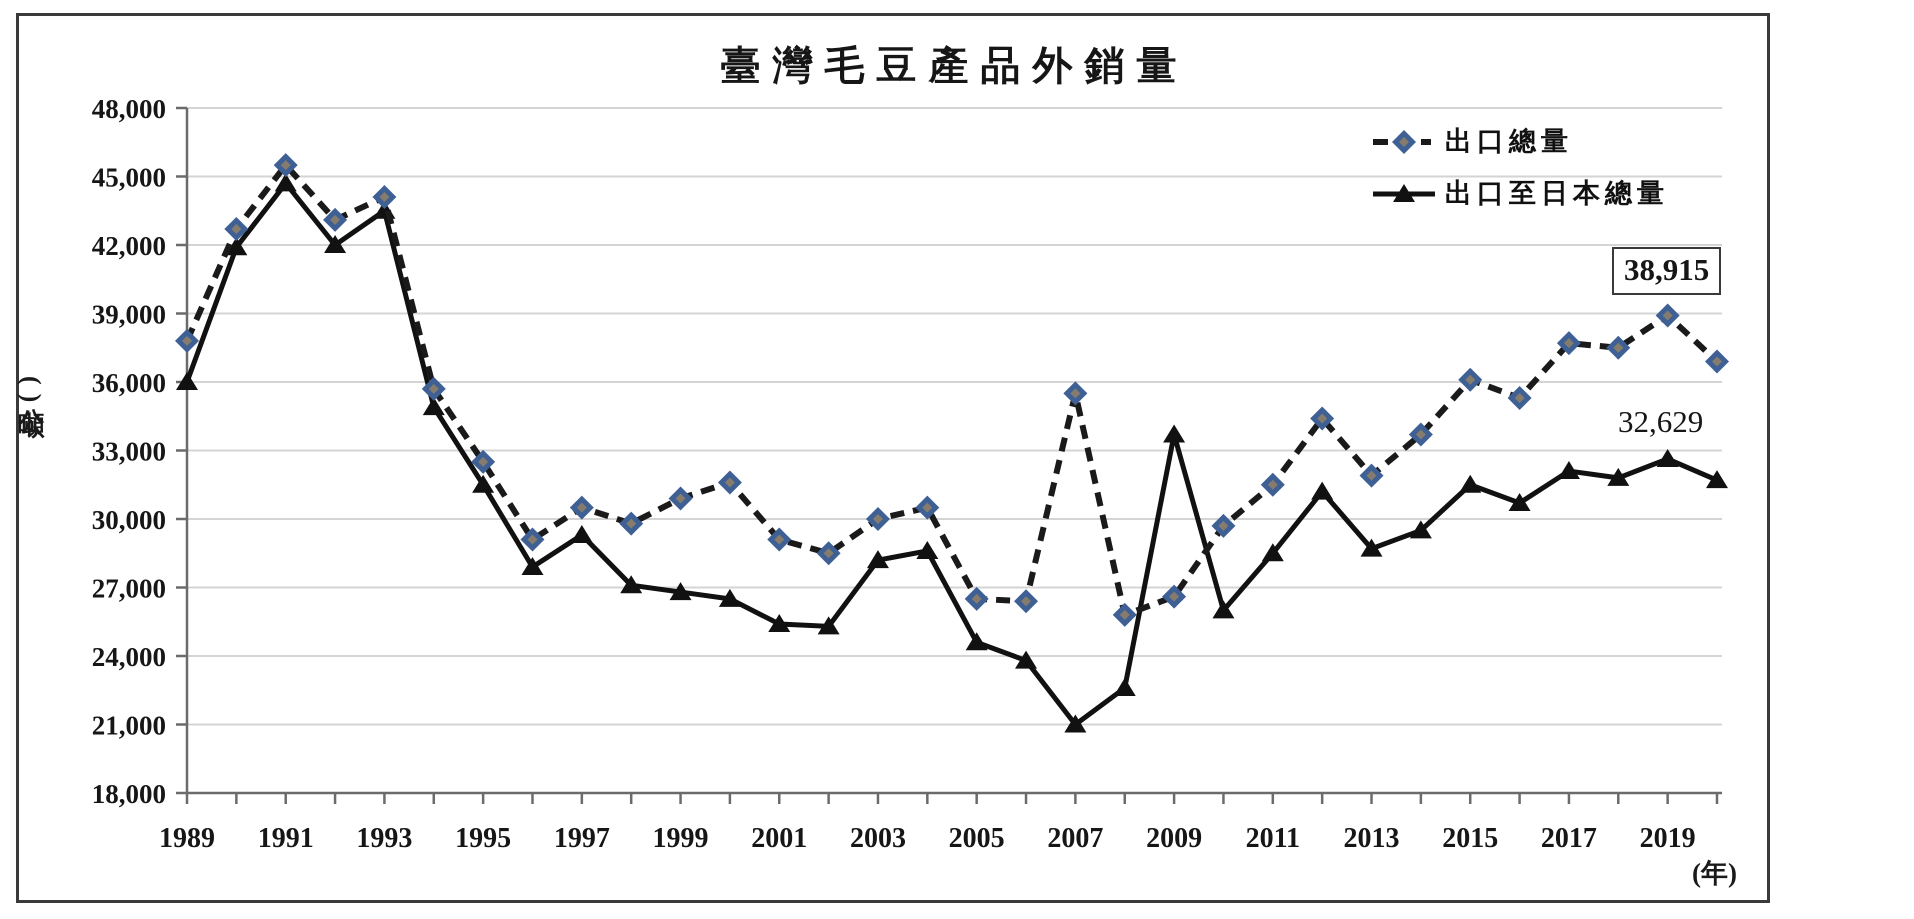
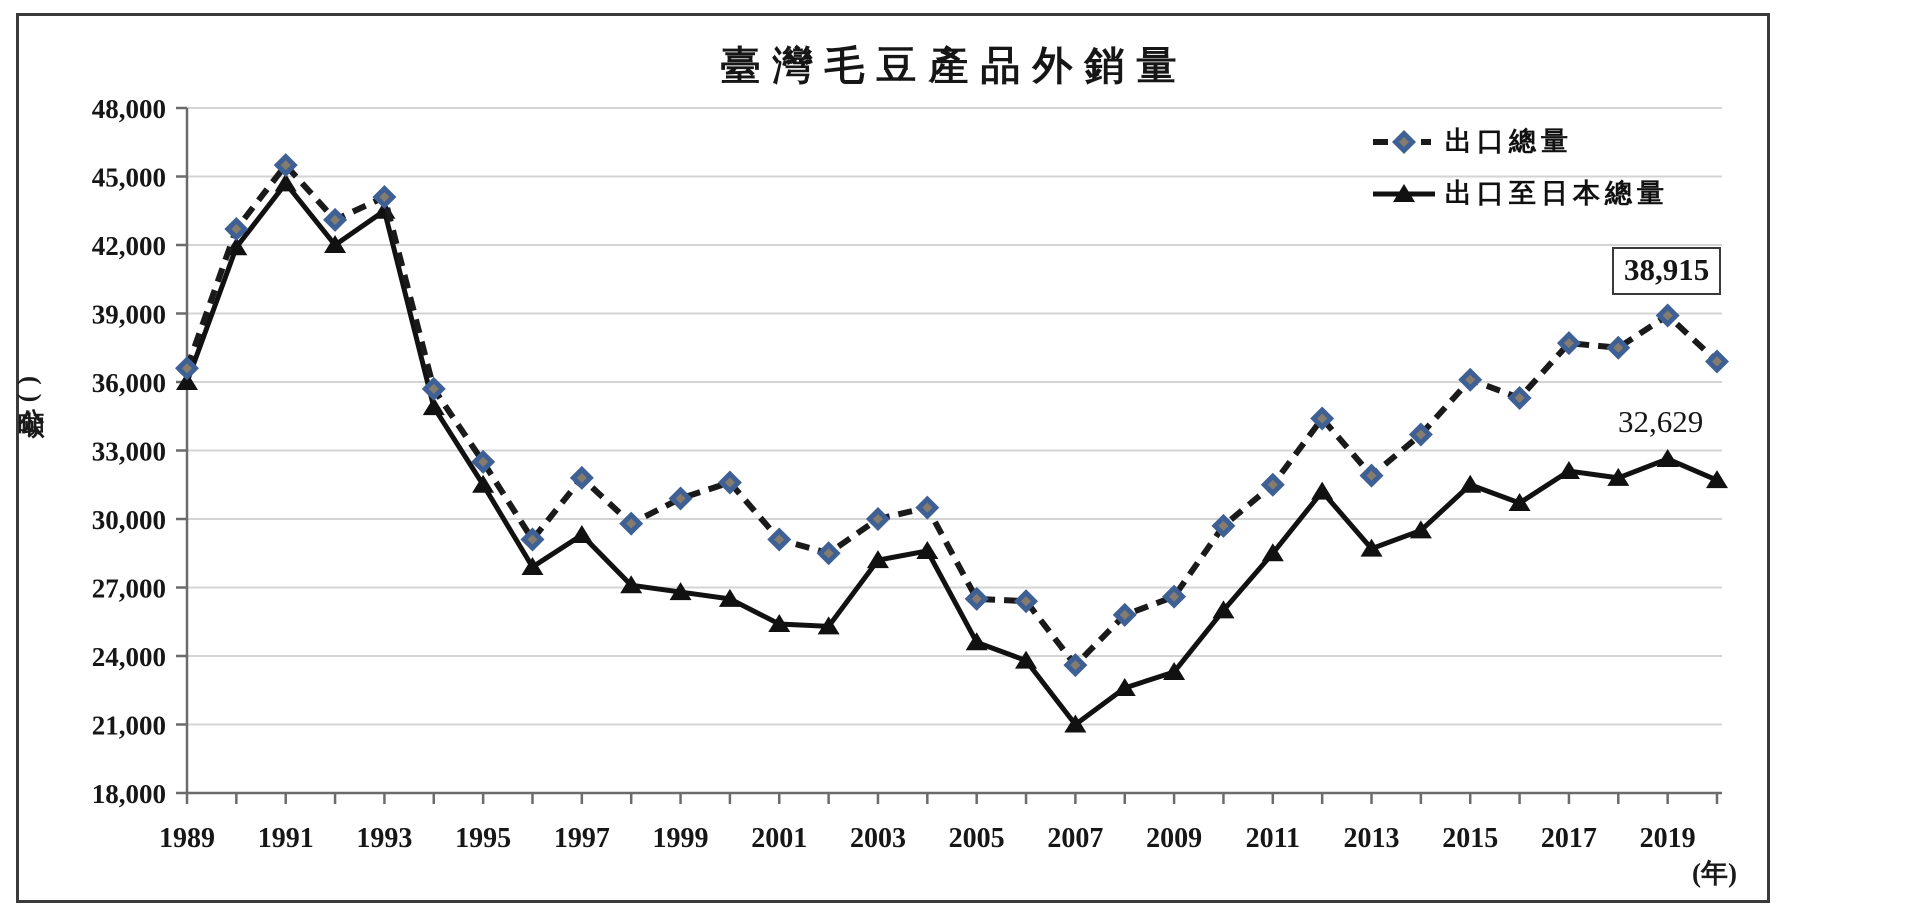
出口總量/1989: 37800 -> 36600
出口總量/1997: 30500 -> 31800
出口總量/2007: 35500 -> 23600
出口至日本總量/2009: 33700 -> 23300
